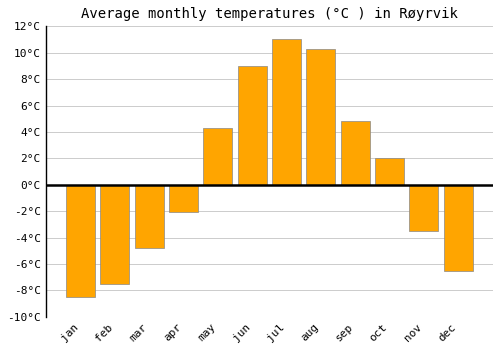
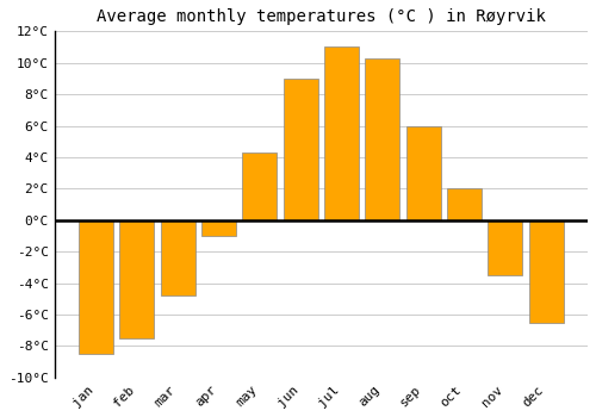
apr: -2.1°C -> -1.0°C
sep: 4.8°C -> 6.0°C
